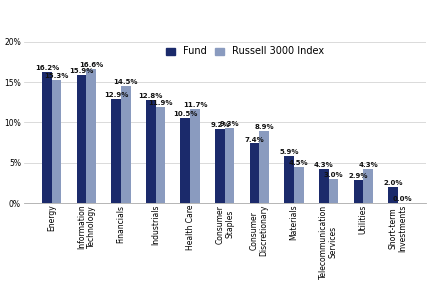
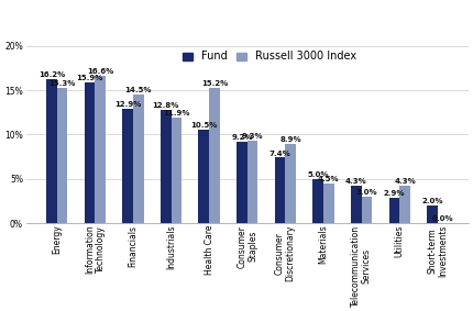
Russell 3000 Index/Health Care: 11.7% -> 15.2%
Fund/Materials: 5.9% -> 5.0%
